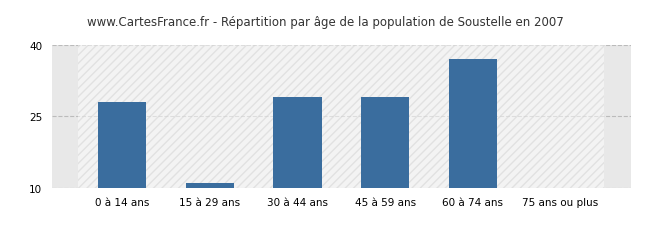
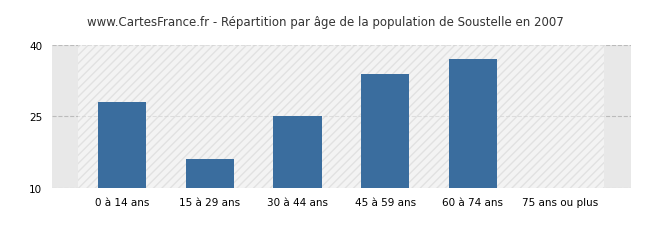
15 à 29 ans: 11 -> 16
30 à 44 ans: 29 -> 25
45 à 59 ans: 29 -> 34
